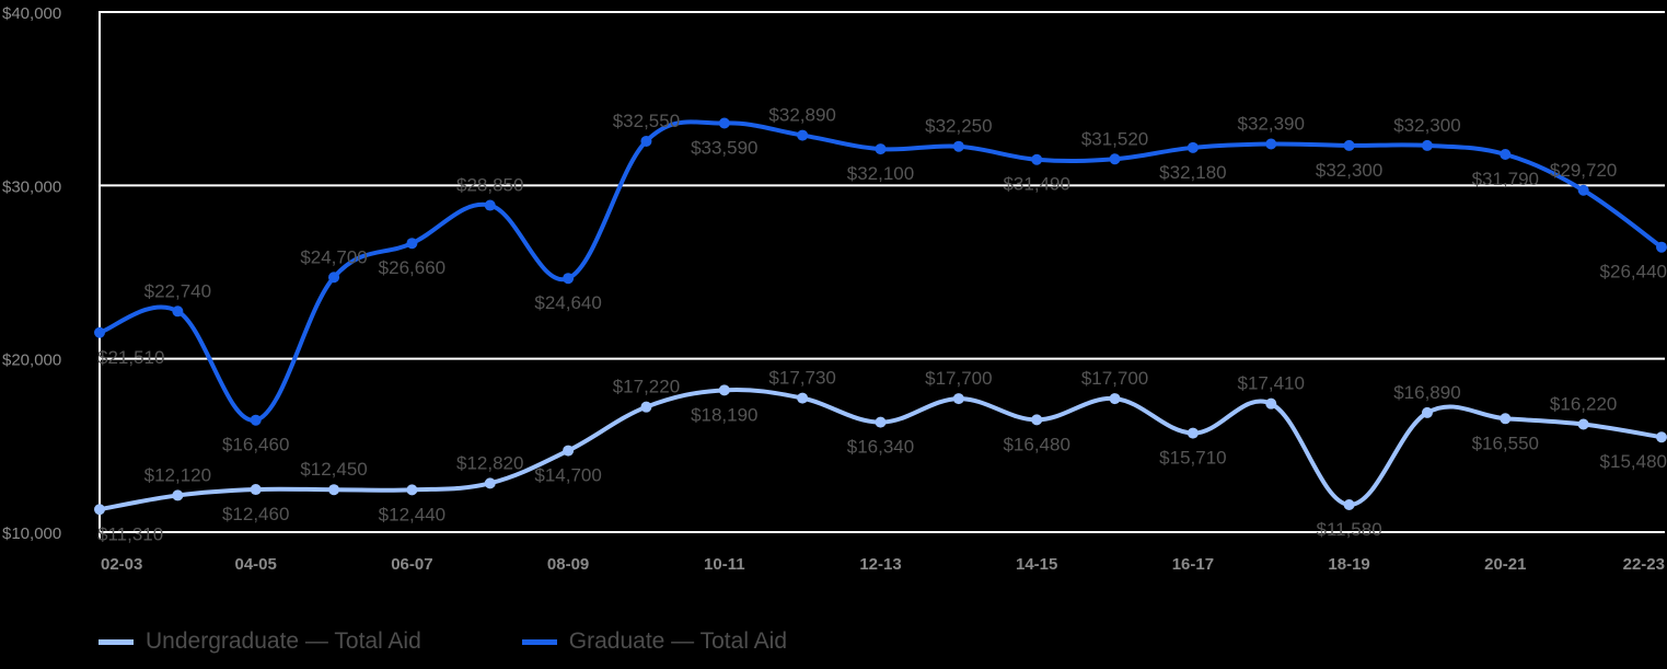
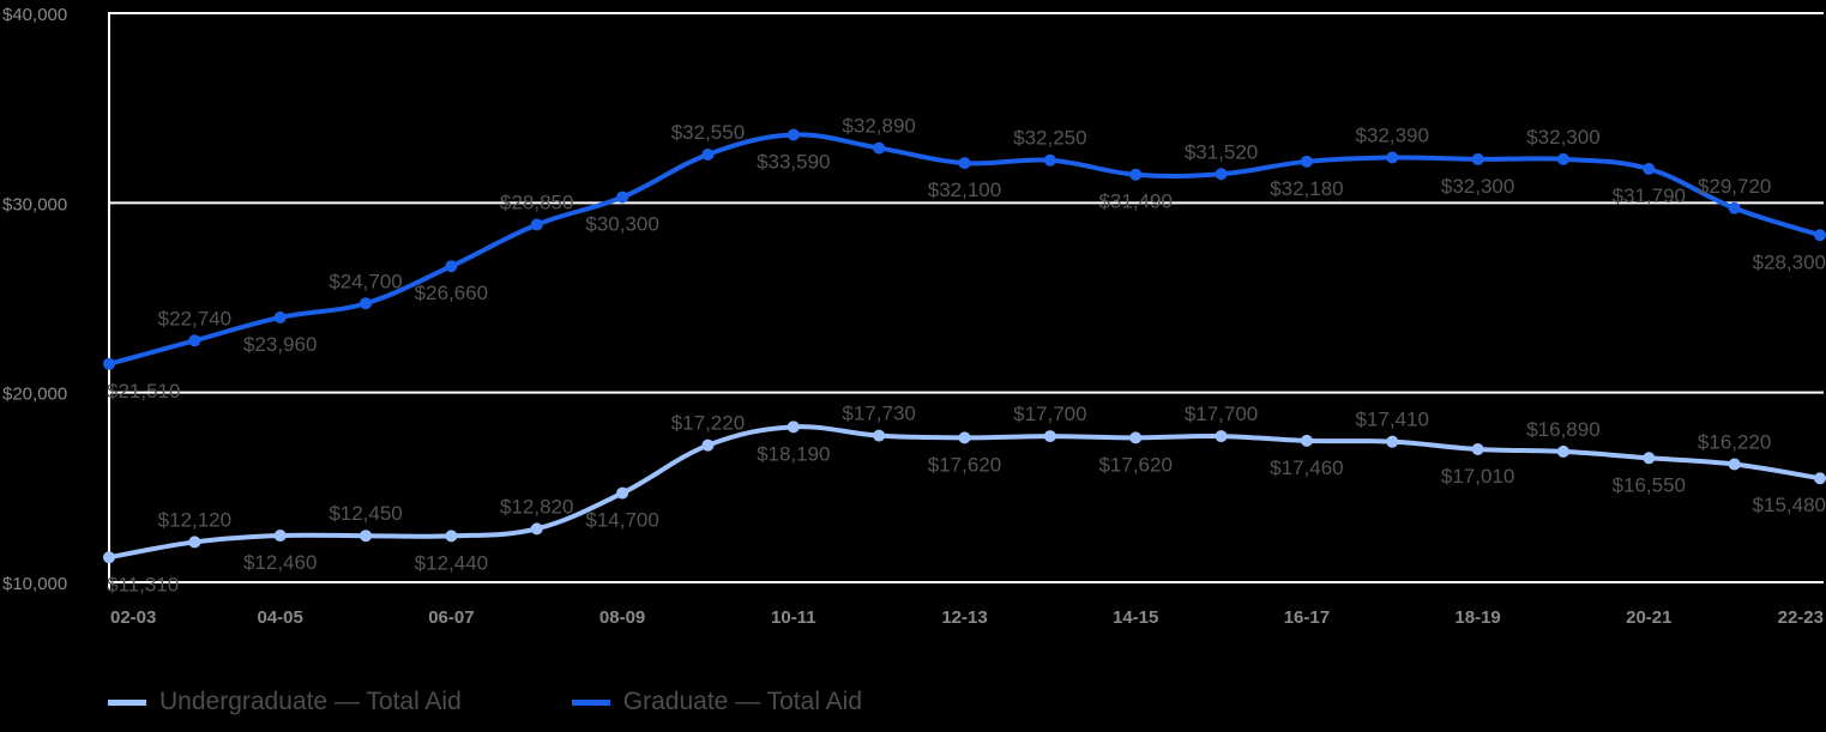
Graduate — Total Aid/04-05: $16,460 -> $23,960
Graduate — Total Aid/08-09: $24,640 -> $30,300
Undergraduate — Total Aid/12-13: $16,340 -> $17,620
Undergraduate — Total Aid/14-15: $16,480 -> $17,620
Undergraduate — Total Aid/16-17: $15,710 -> $17,460
Undergraduate — Total Aid/18-19: $11,580 -> $17,010
Graduate — Total Aid/22-23: $26,440 -> $28,300
